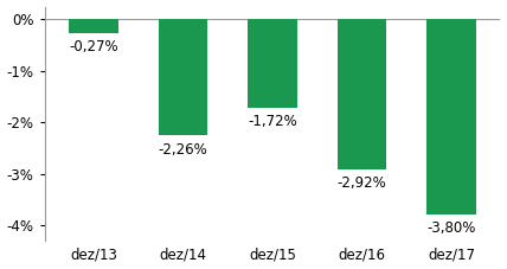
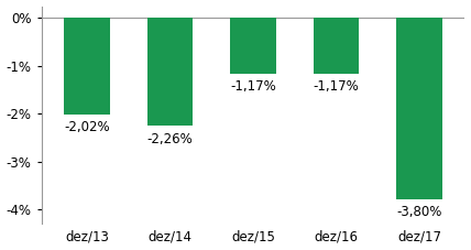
dez/13: -0,27% -> -2,02%
dez/15: -1,72% -> -1,17%
dez/16: -2,92% -> -1,17%
